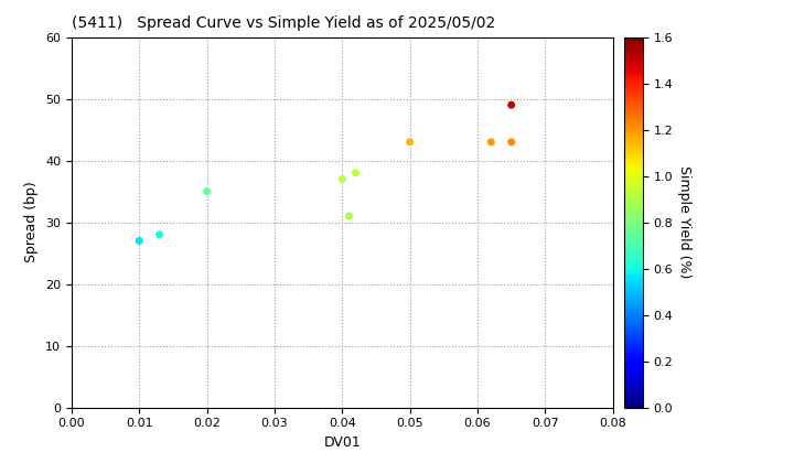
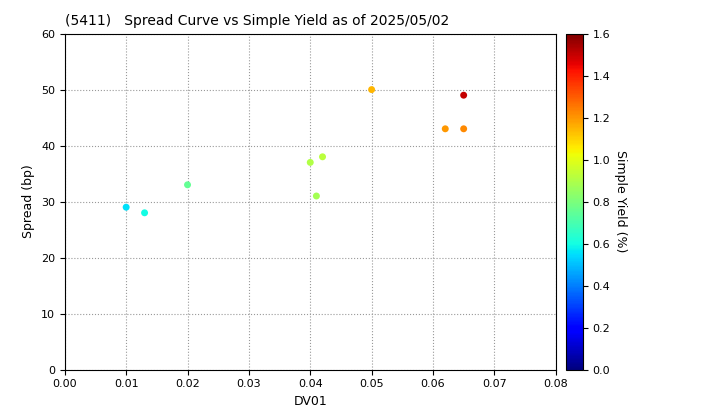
0.01: 27 -> 29
0.02: 35 -> 33
0.05: 43 -> 50
